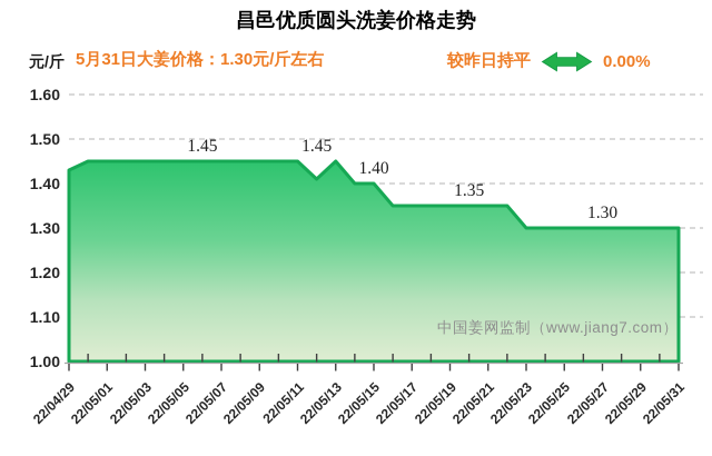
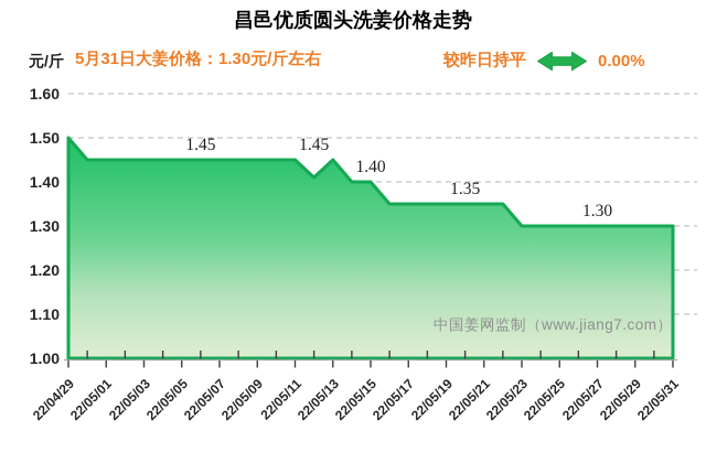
22/04/29: 1.43 -> 1.50
